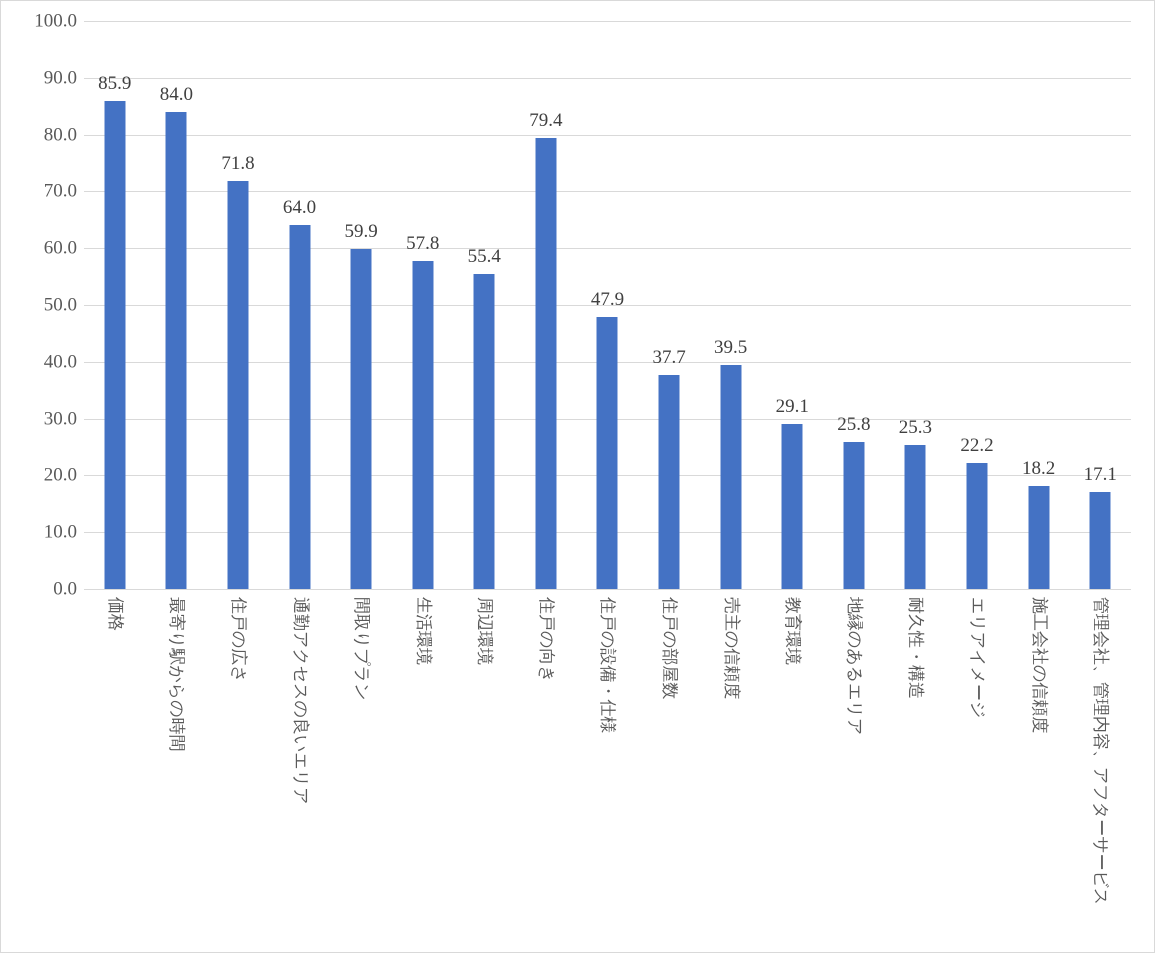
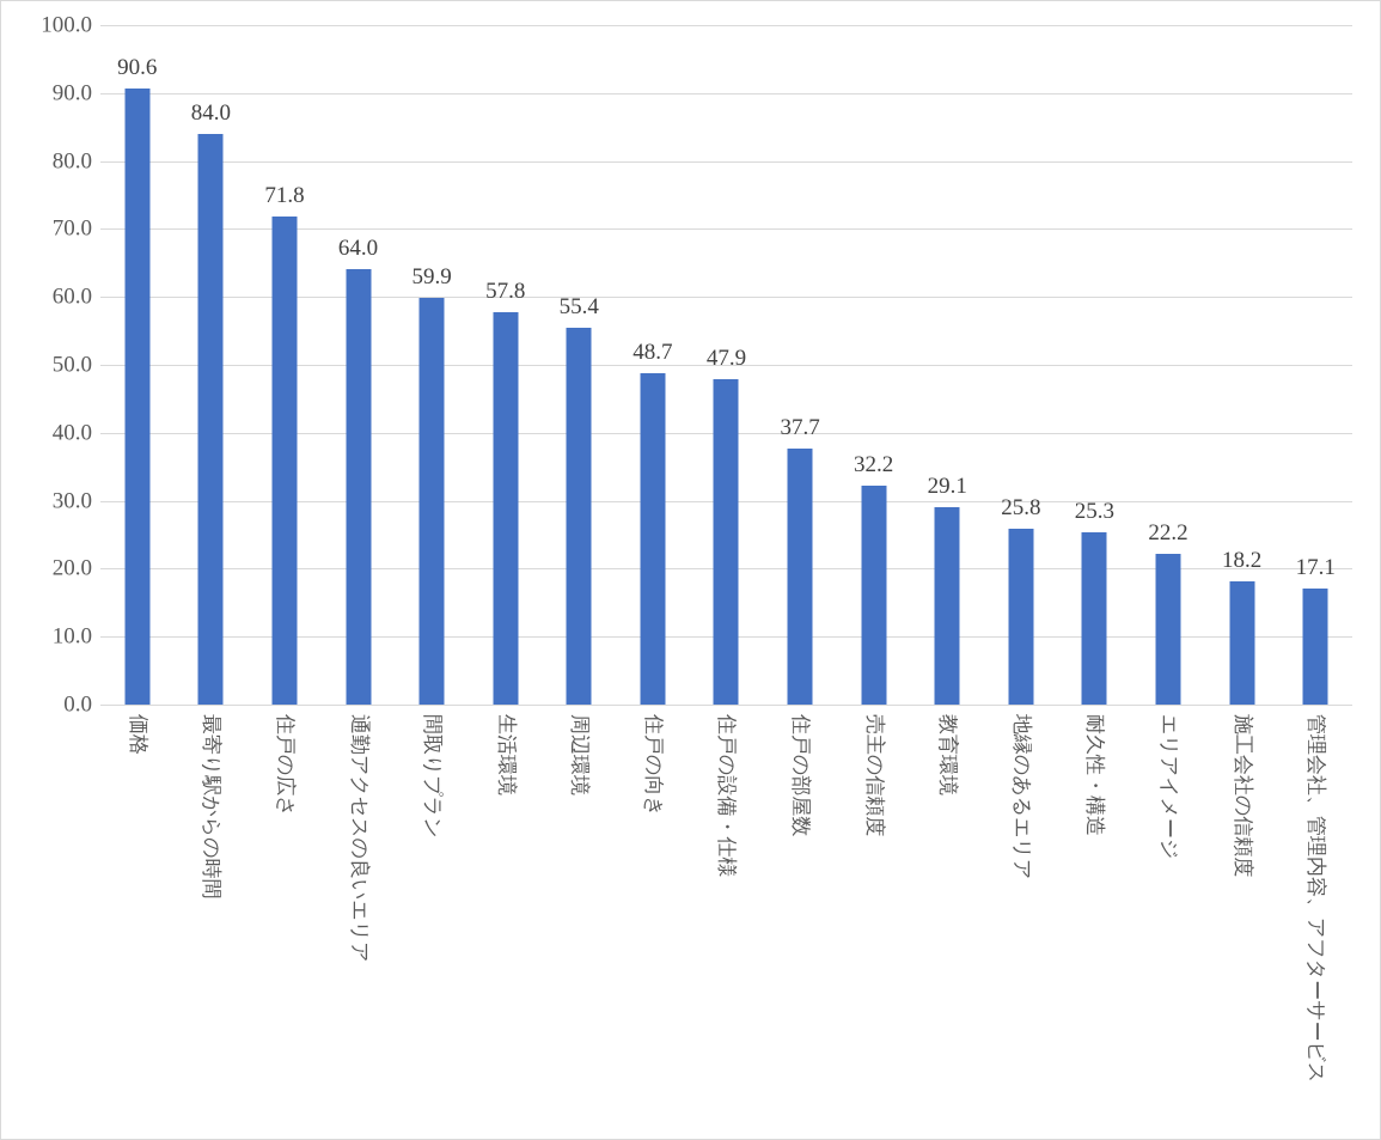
価格: 85.9 -> 90.6
住戸の向き: 79.4 -> 48.7
売主の信頼度: 39.5 -> 32.2
